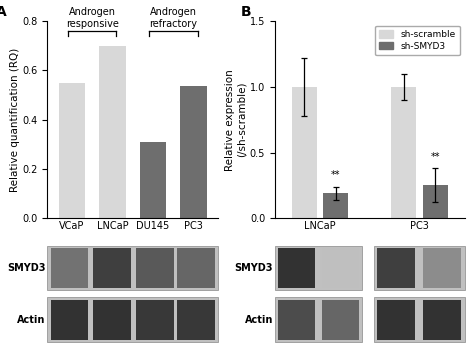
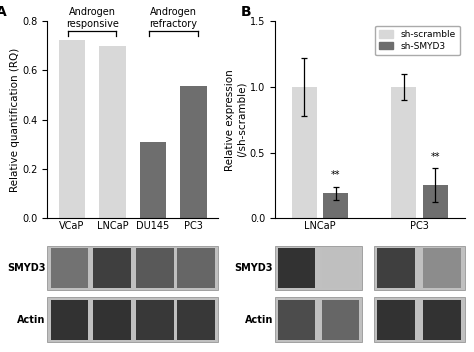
VCaP: 0.550 -> 0.725
